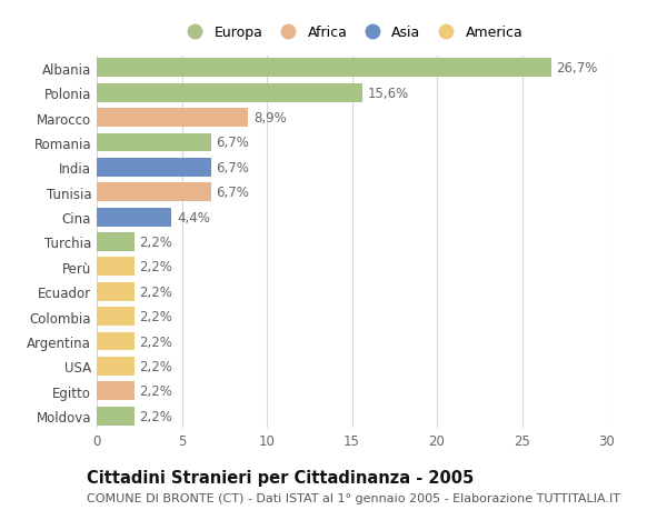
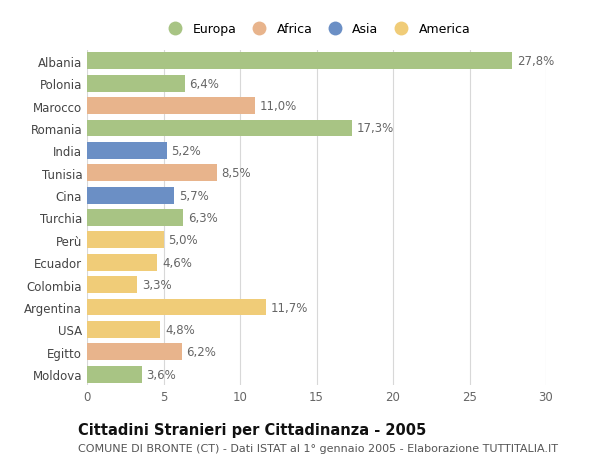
Albania: 26,7% -> 27,8%
Polonia: 15,6% -> 6,4%
Marocco: 8,9% -> 11,0%
Romania: 6,7% -> 17,3%
India: 6,7% -> 5,2%
Tunisia: 6,7% -> 8,5%
Cina: 4,4% -> 5,7%
Turchia: 2,2% -> 6,3%
Perù: 2,2% -> 5,0%
Ecuador: 2,2% -> 4,6%
Colombia: 2,2% -> 3,3%
Argentina: 2,2% -> 11,7%
USA: 2,2% -> 4,8%
Egitto: 2,2% -> 6,2%
Moldova: 2,2% -> 3,6%
